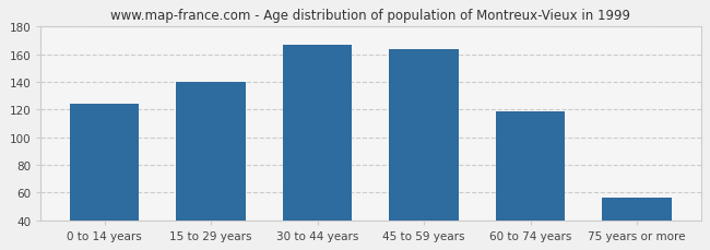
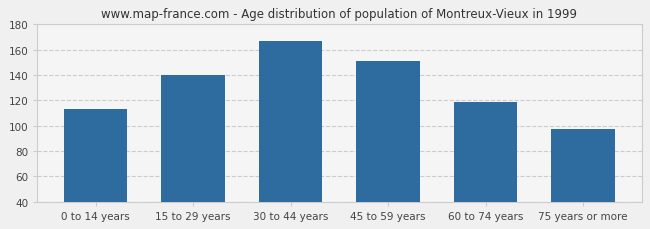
0 to 14 years: 124 -> 113
45 to 59 years: 164 -> 151
75 years or more: 56 -> 97
